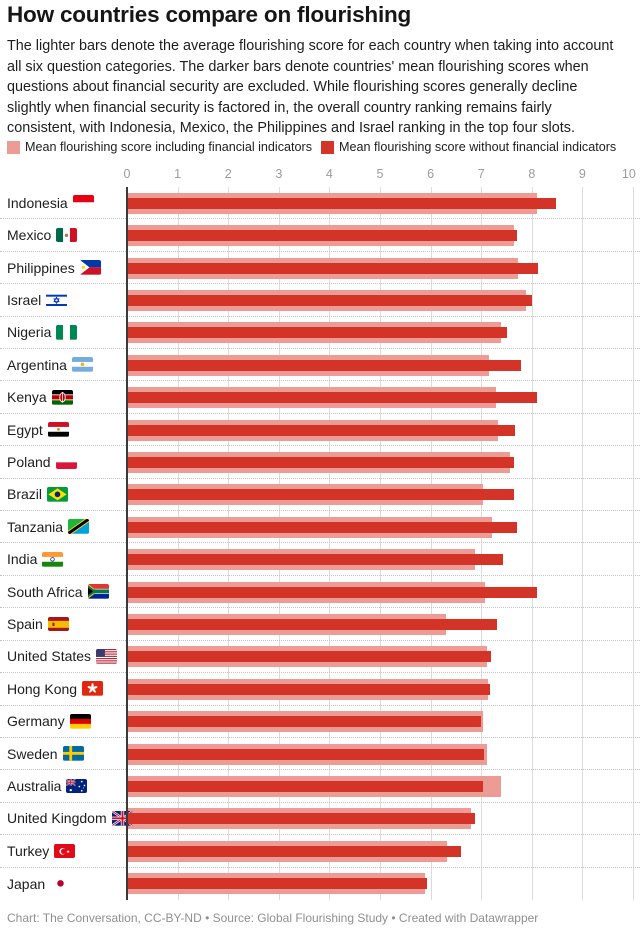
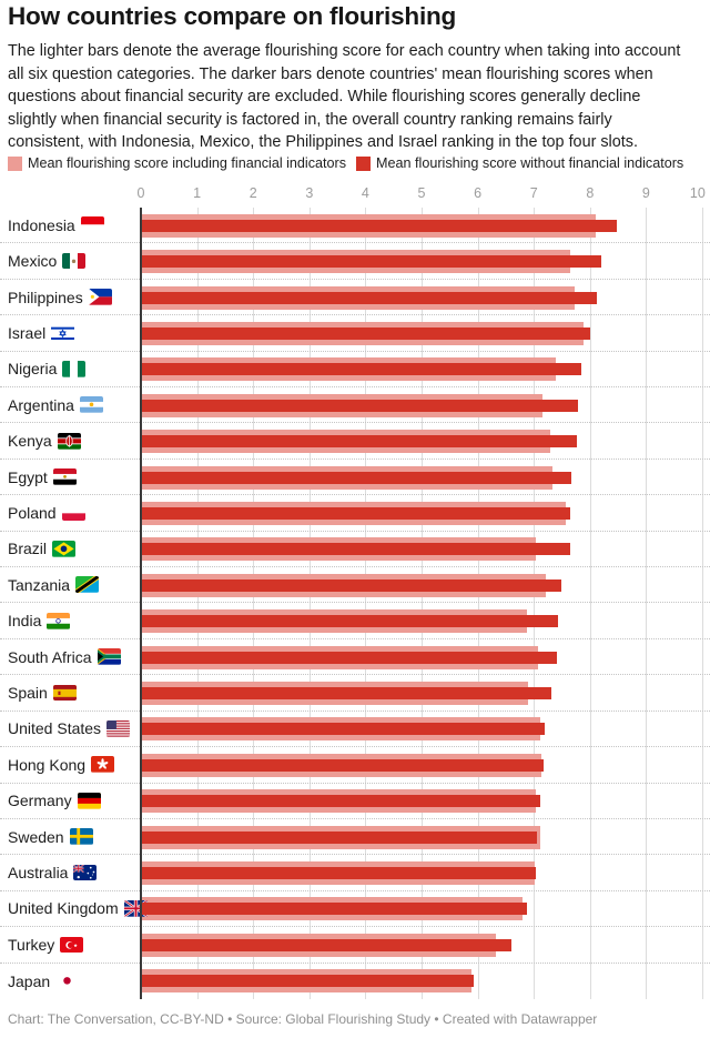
Mean flourishing score without financial indicators/Mexico: 7.7 -> 8.2
Mean flourishing score without financial indicators/Nigeria: 7.5 -> 7.8
Mean flourishing score without financial indicators/Kenya: 8.1 -> 7.8
Mean flourishing score without financial indicators/Tanzania: 7.7 -> 7.5
Mean flourishing score without financial indicators/South Africa: 8.1 -> 7.4
Mean flourishing score including financial indicators/Spain: 6.3 -> 6.9
Mean flourishing score without financial indicators/Germany: 7.0 -> 7.1
Mean flourishing score including financial indicators/Australia: 7.4 -> 7.0
